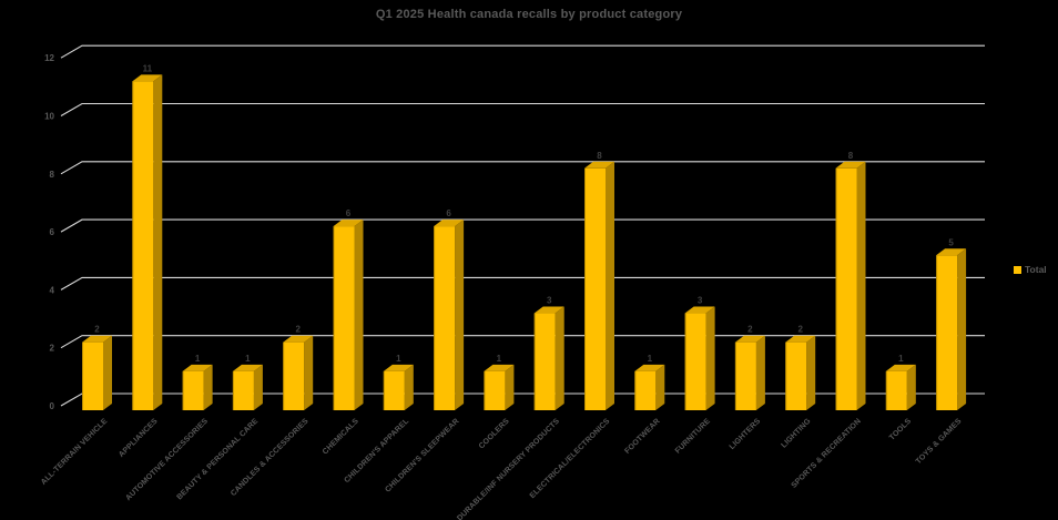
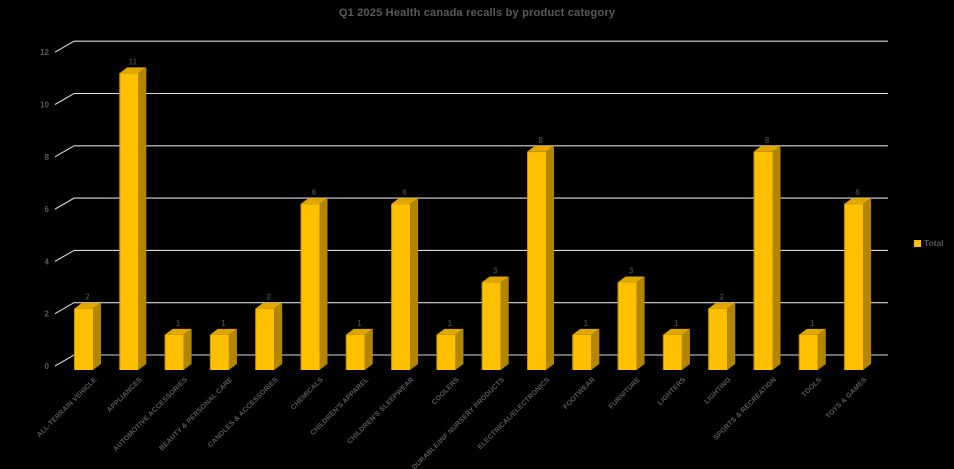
LIGHTERS: 2 -> 1
TOYS & GAMES: 5 -> 6
